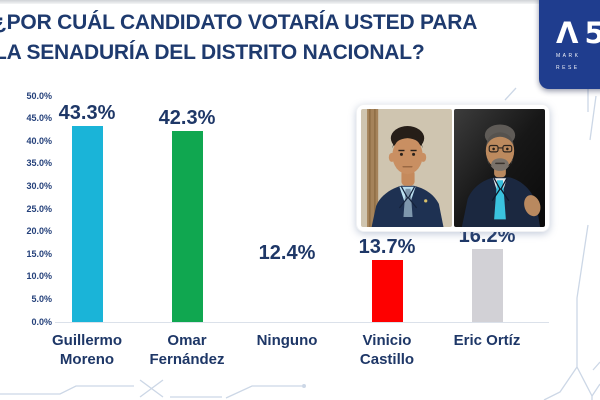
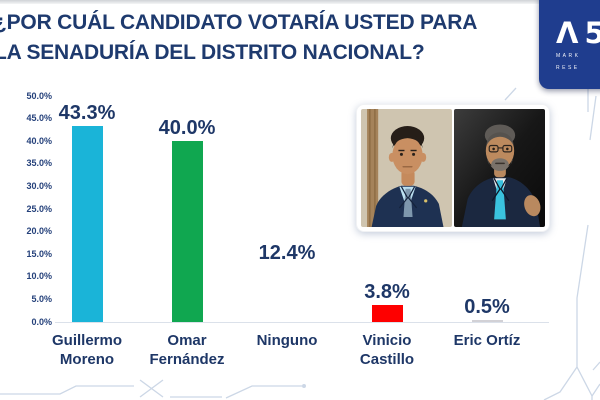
Omar Fernández: 42.3% -> 40.0%
Vinicio Castillo: 13.7% -> 3.8%
Eric Ortíz: 16.2% -> 0.5%
